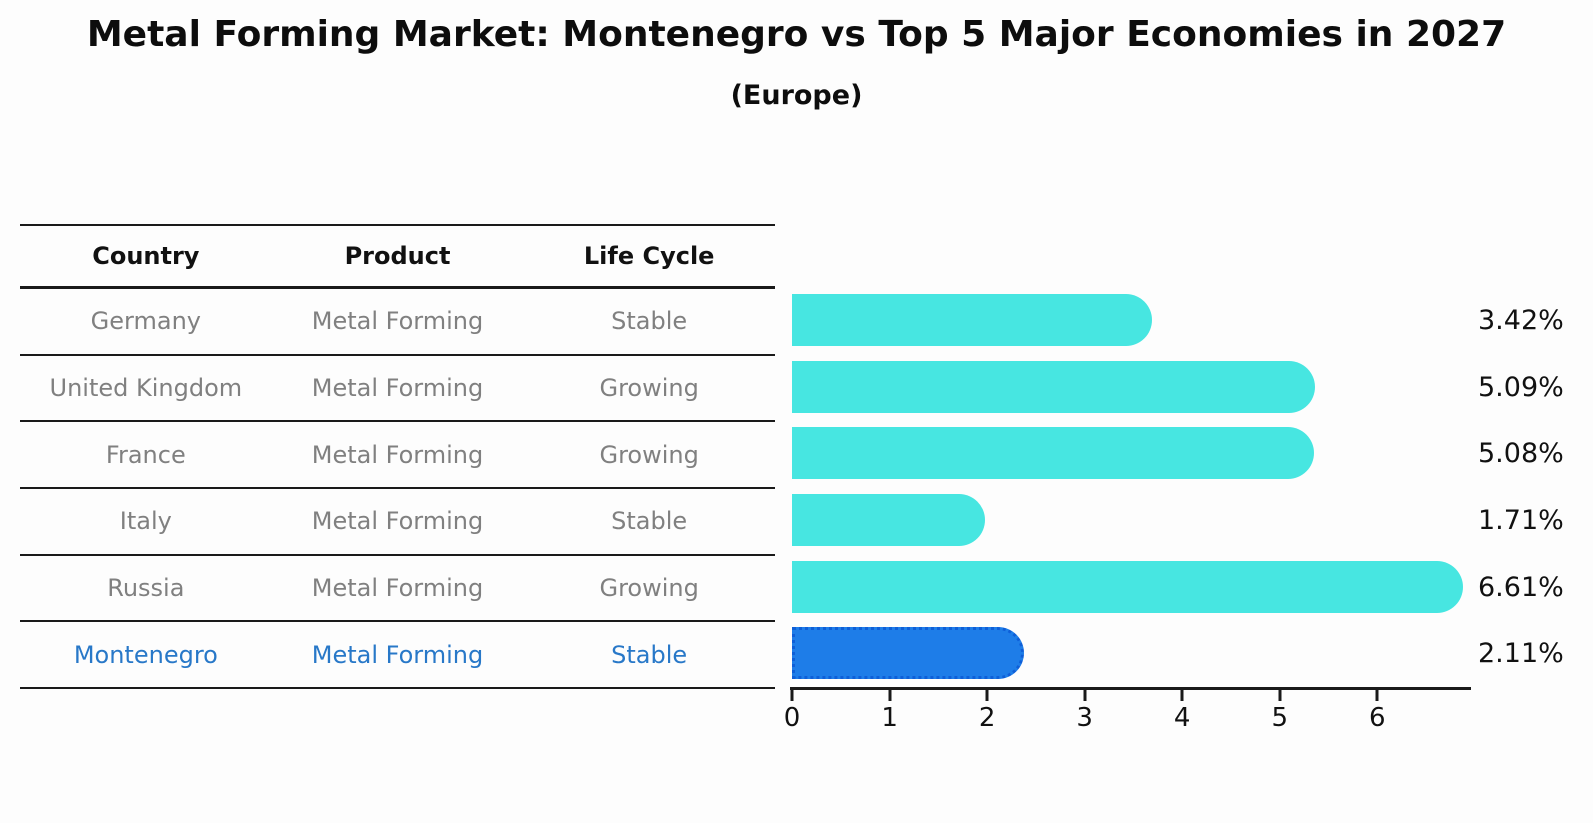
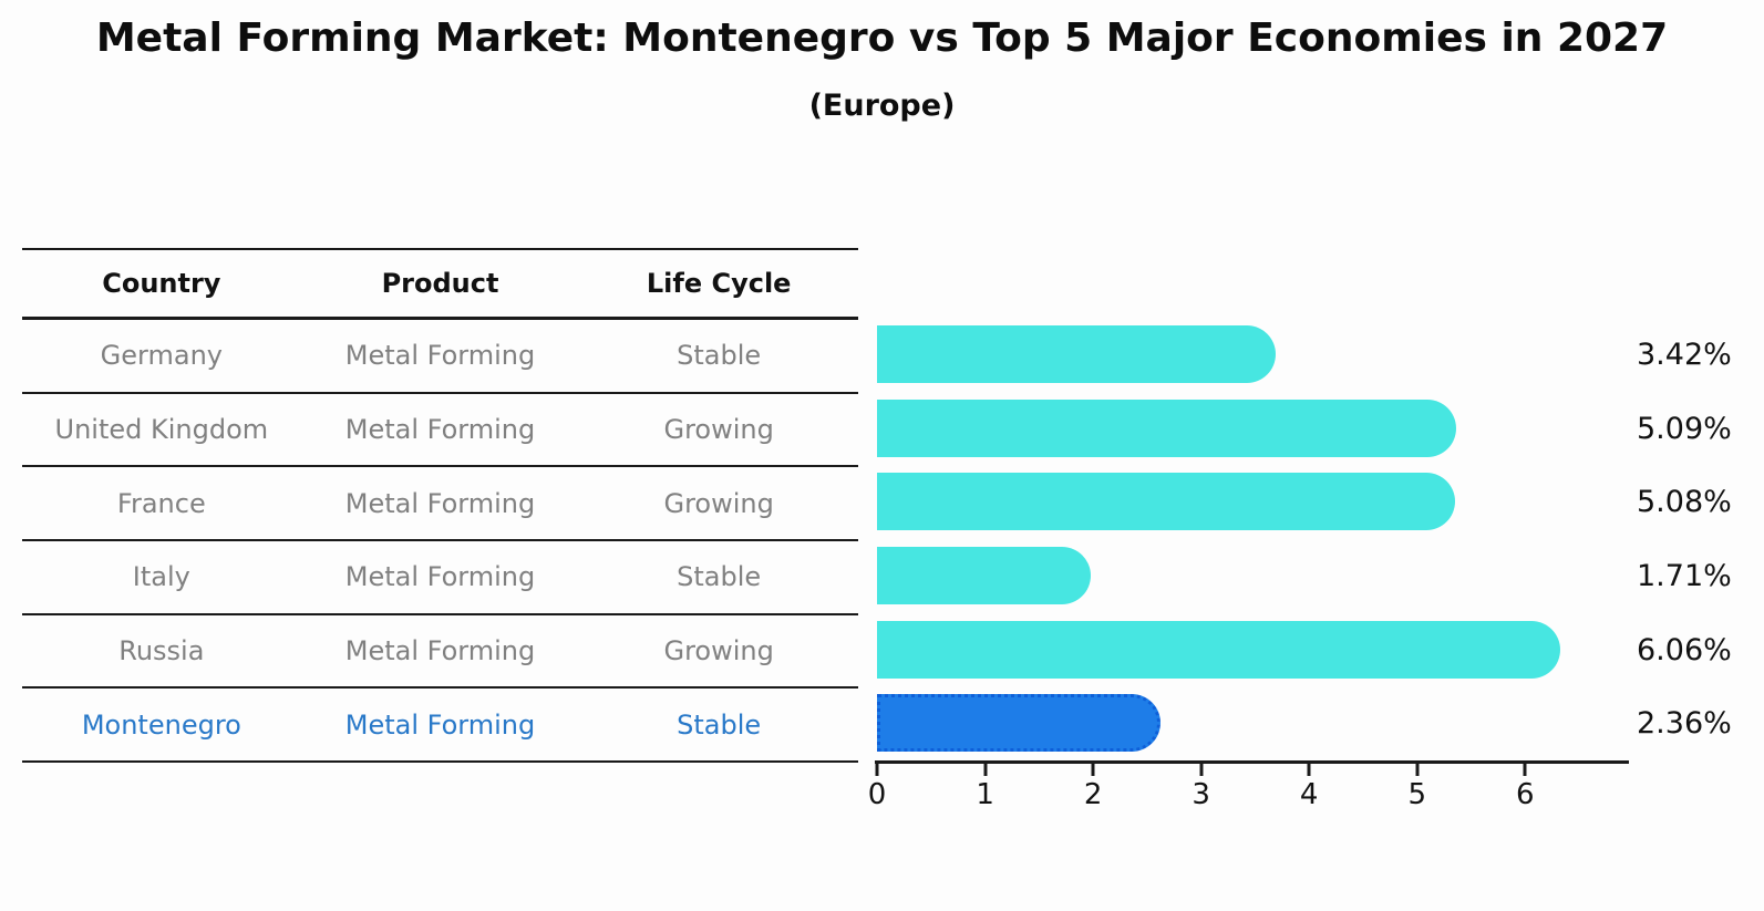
Russia: 6.61% -> 6.06%
Montenegro: 2.11% -> 2.36%
